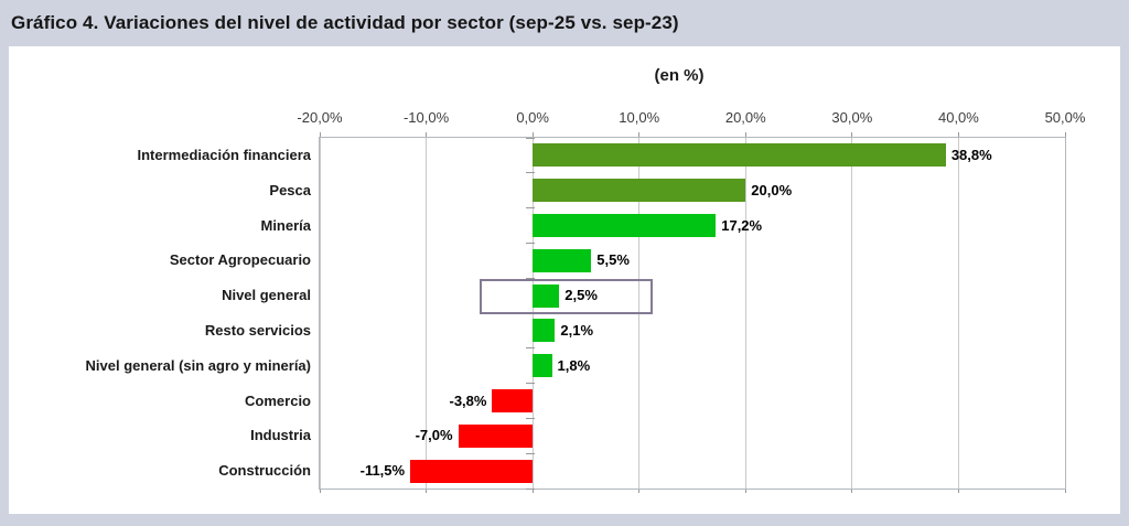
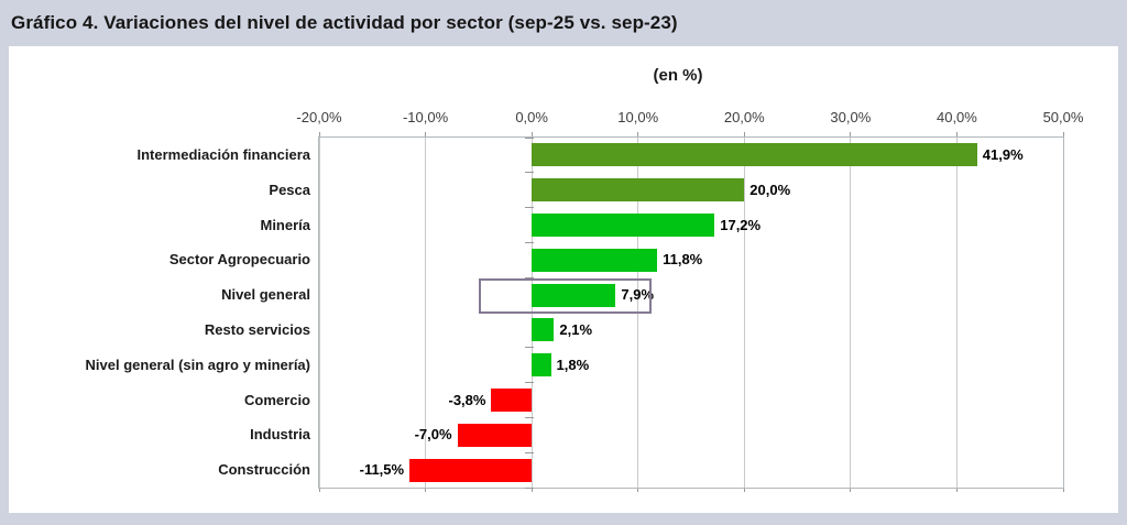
Intermediación financiera: 38,8% -> 41,9%
Sector Agropecuario: 5,5% -> 11,8%
Nivel general: 2,5% -> 7,9%
